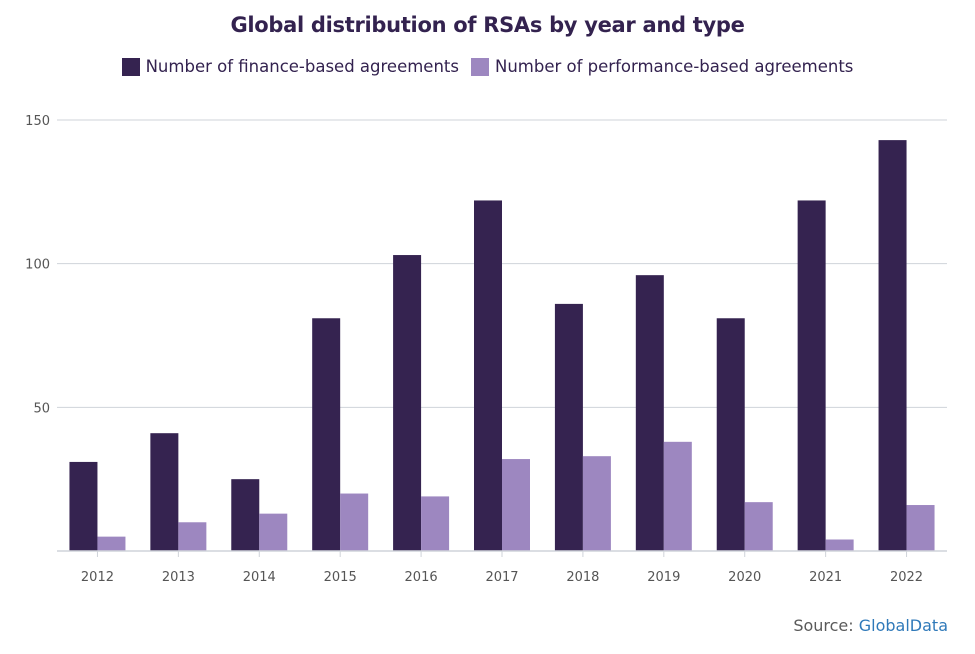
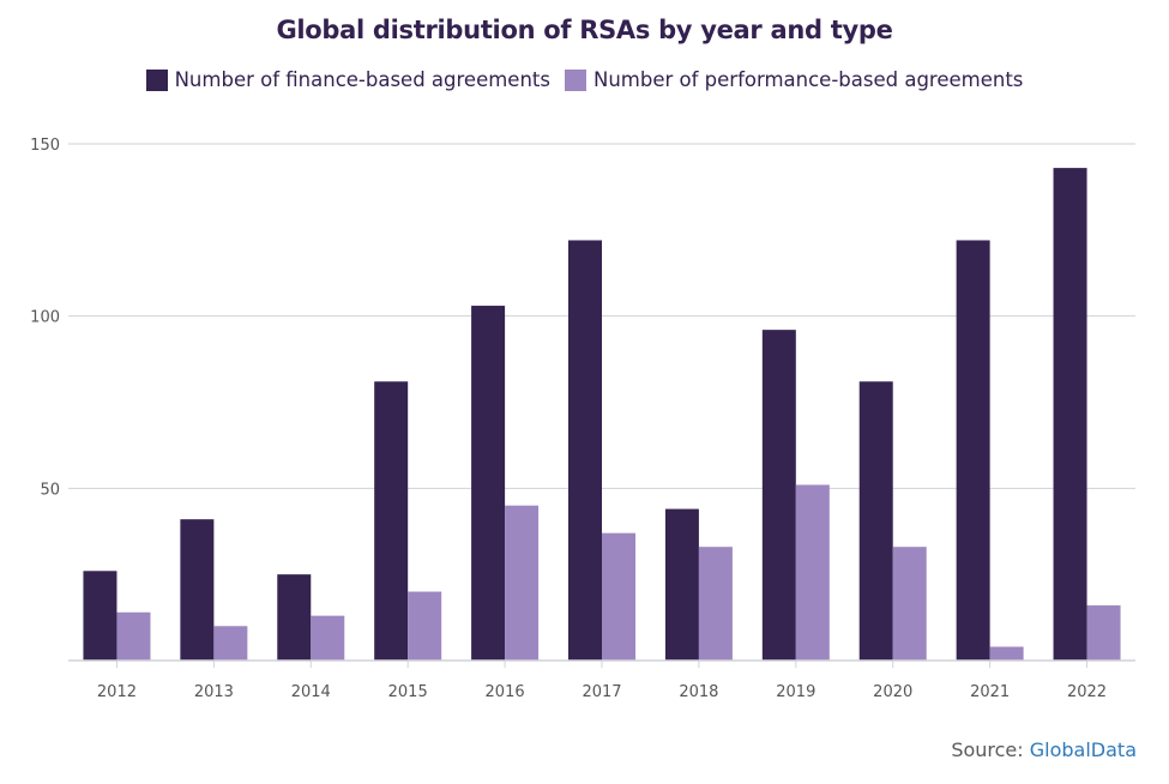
Number of finance-based agreements/2012: 31 -> 26
Number of performance-based agreements/2012: 5 -> 14
Number of performance-based agreements/2016: 19 -> 45
Number of performance-based agreements/2017: 32 -> 37
Number of finance-based agreements/2018: 86 -> 44
Number of performance-based agreements/2019: 38 -> 51
Number of performance-based agreements/2020: 17 -> 33
